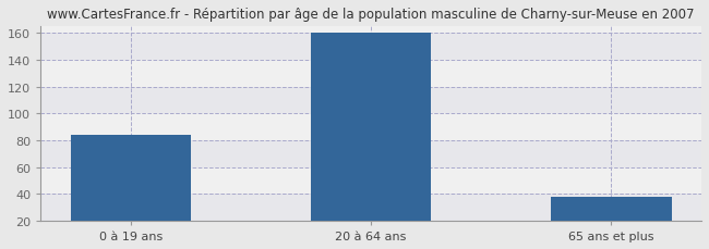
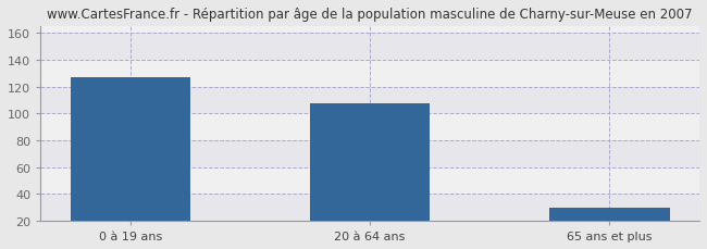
0 à 19 ans: 84 -> 127
20 à 64 ans: 160 -> 108
65 ans et plus: 38 -> 30
